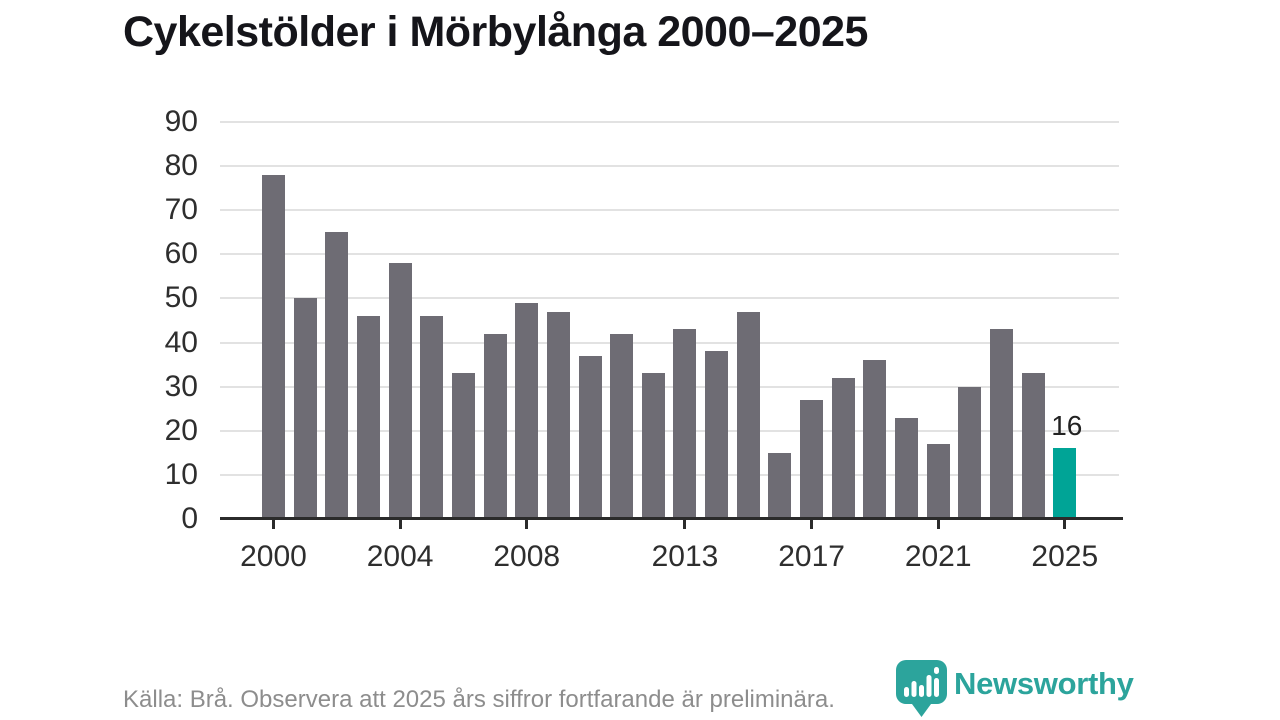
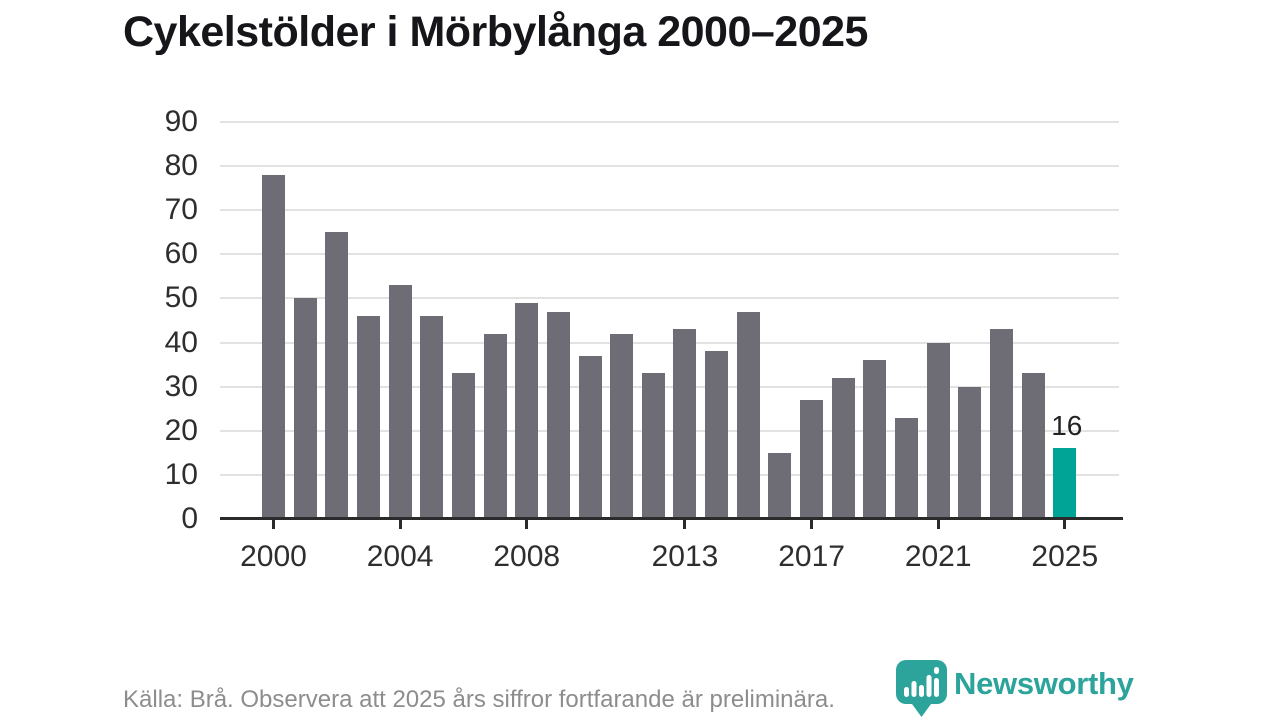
2004: 58 -> 53
2021: 17 -> 40
